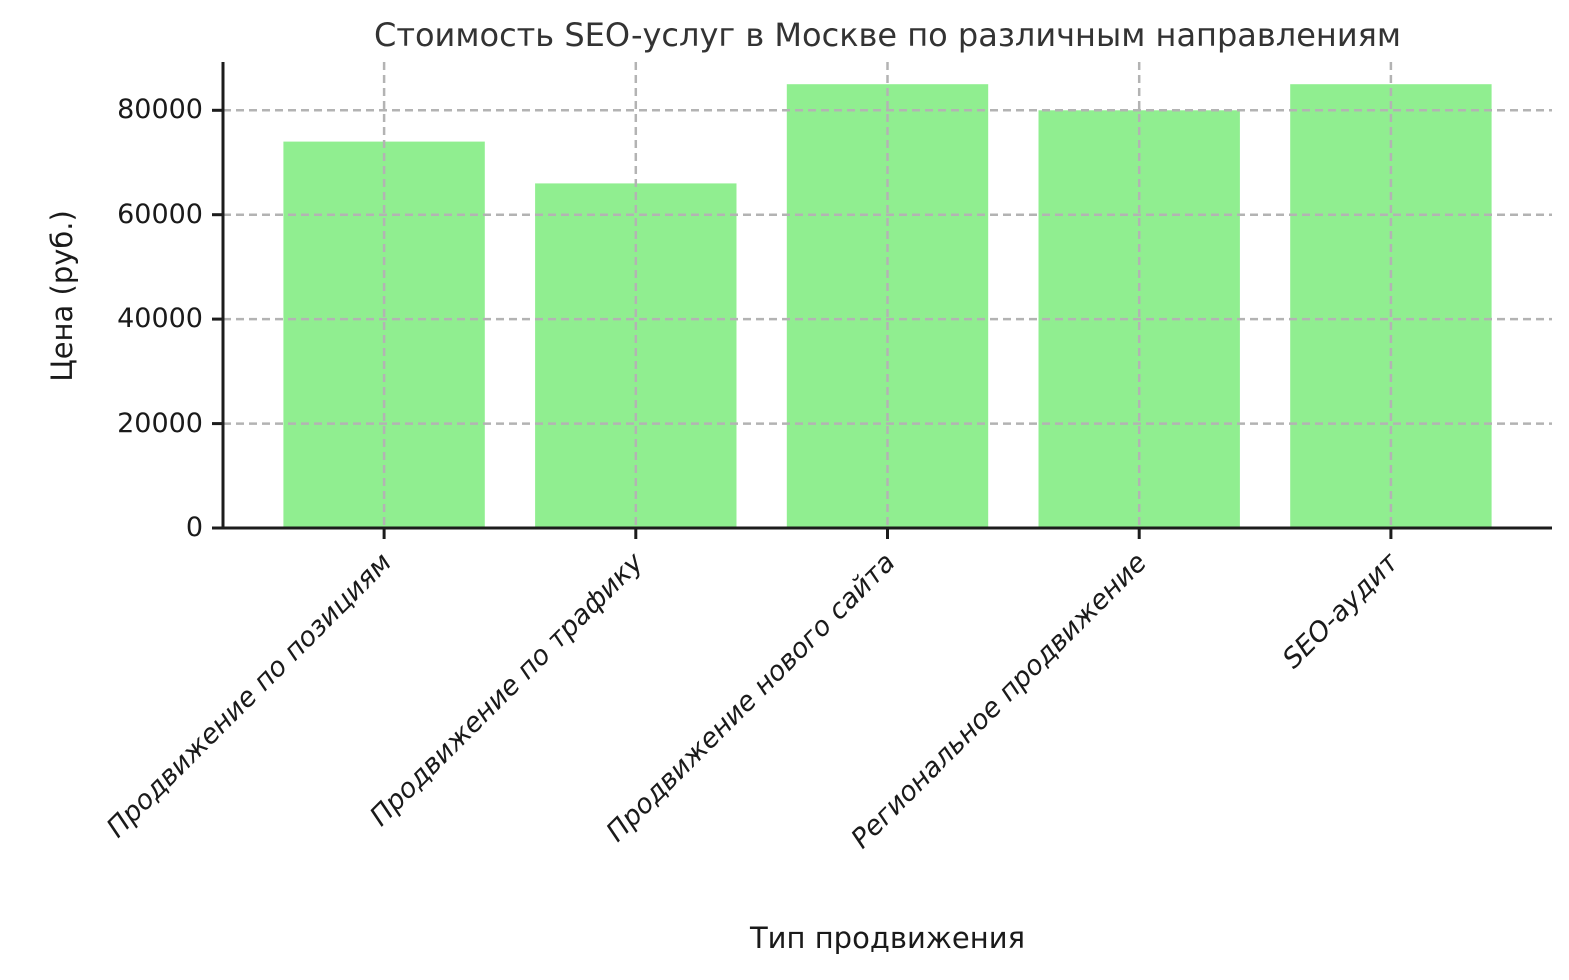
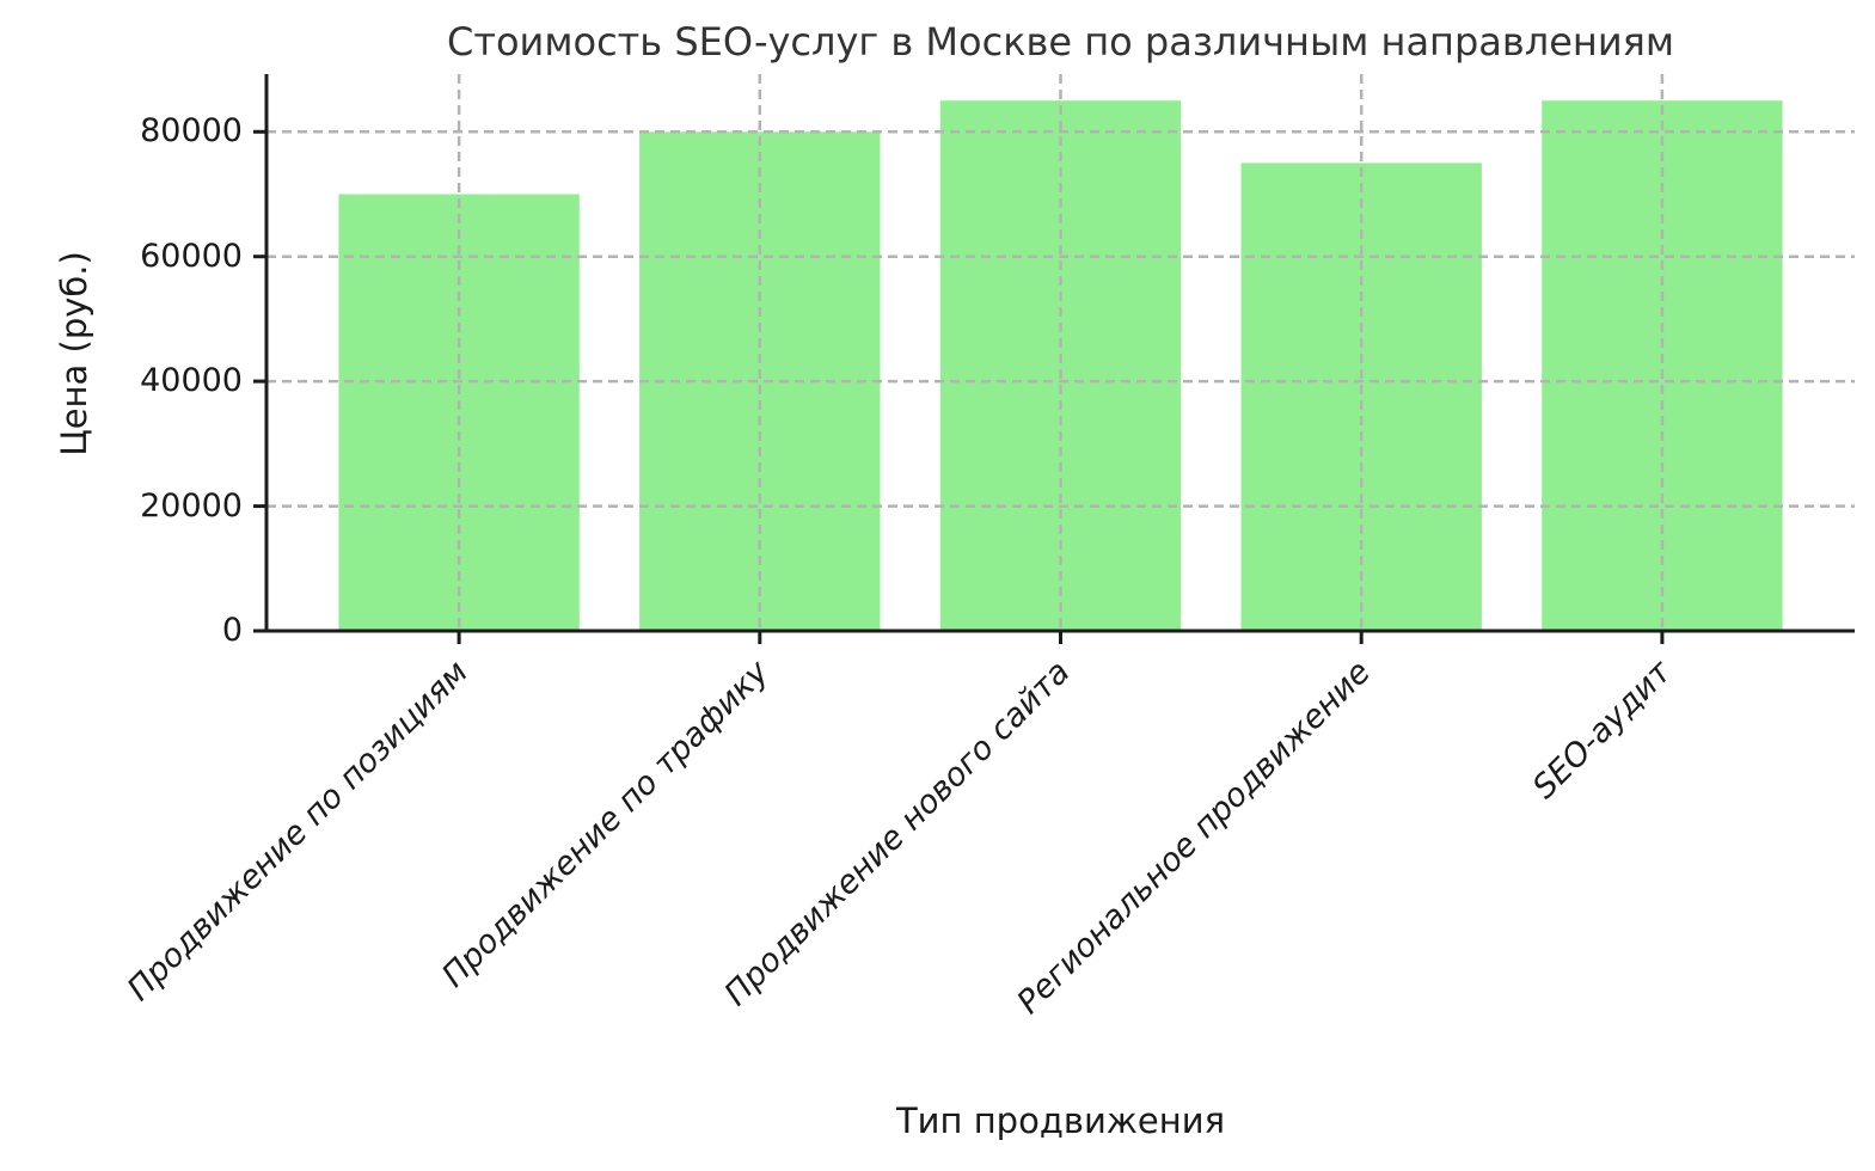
Продвижение по позициям: 74000 -> 70000
Продвижение по трафику: 66000 -> 80000
Региональное продвижение: 80000 -> 75000
